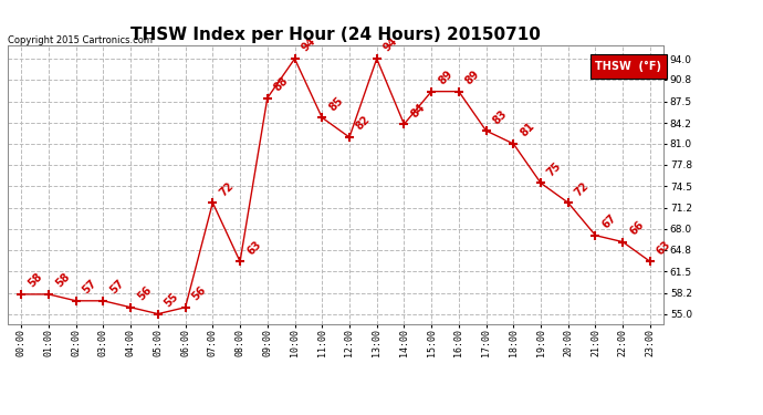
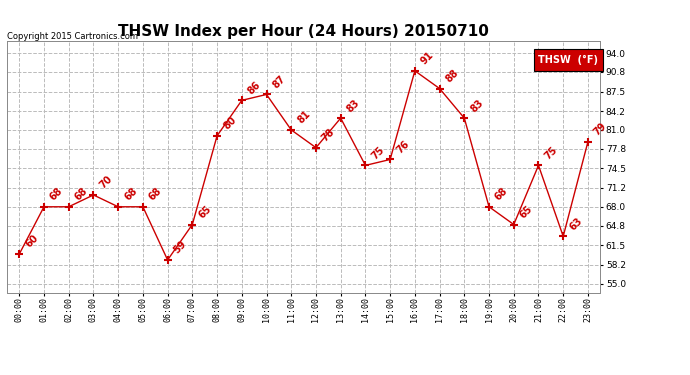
00:00: 58 -> 60
01:00: 58 -> 68
02:00: 57 -> 68
03:00: 57 -> 70
04:00: 56 -> 68
05:00: 55 -> 68
06:00: 56 -> 59
07:00: 72 -> 65
08:00: 63 -> 80
09:00: 88 -> 86
10:00: 94 -> 87
11:00: 85 -> 81
12:00: 82 -> 78
13:00: 94 -> 83
14:00: 84 -> 75
15:00: 89 -> 76
16:00: 89 -> 91
17:00: 83 -> 88
18:00: 81 -> 83
19:00: 75 -> 68
20:00: 72 -> 65
21:00: 67 -> 75
22:00: 66 -> 63
23:00: 63 -> 79
